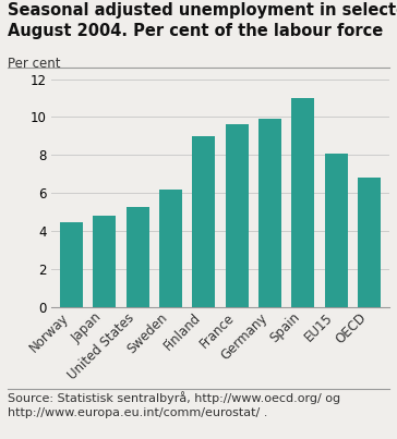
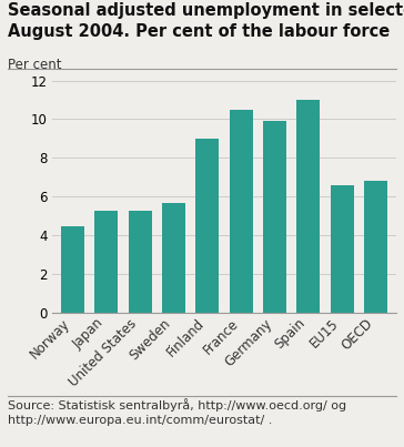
Japan: 4.8 -> 5.3
Sweden: 6.2 -> 5.7
France: 9.6 -> 10.5
EU15: 8.1 -> 6.6
